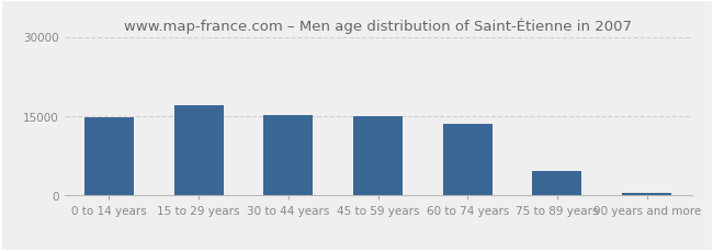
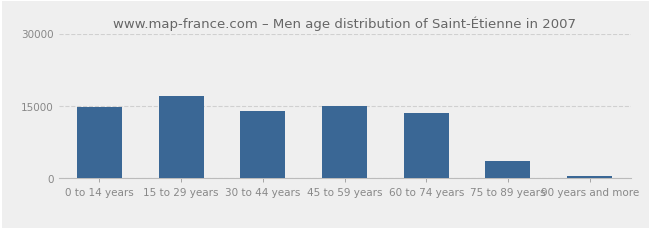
30 to 44 years: 15300 -> 14000
75 to 89 years: 4700 -> 3500
